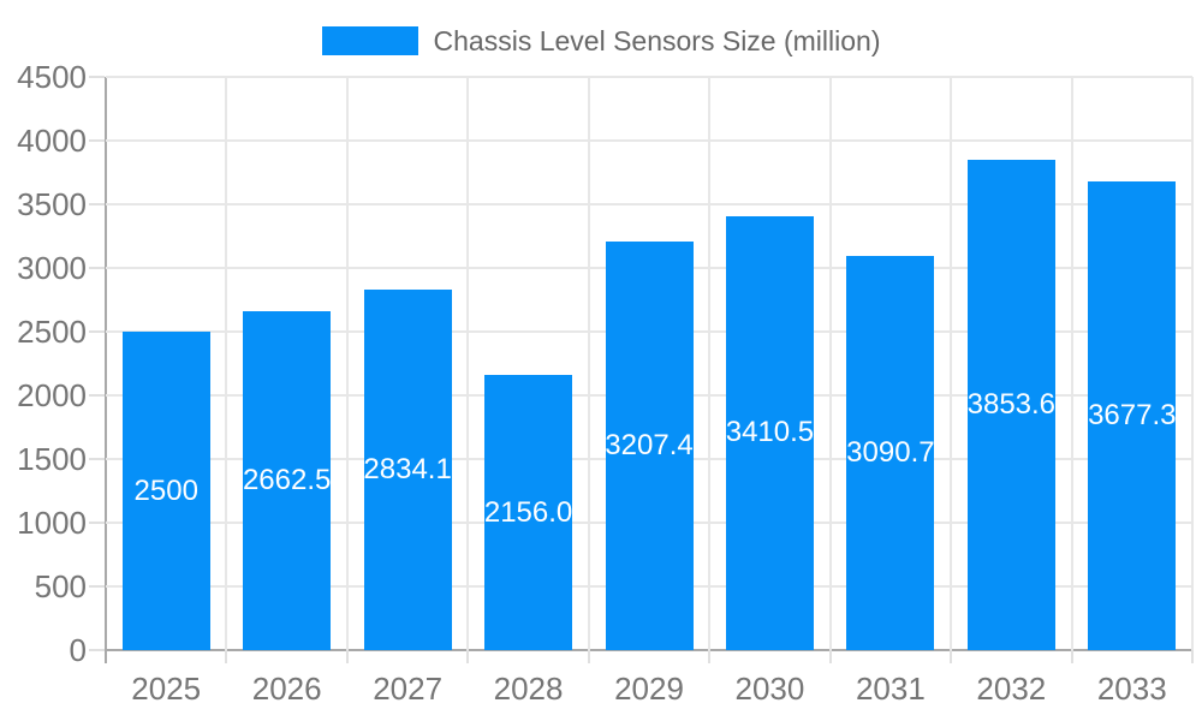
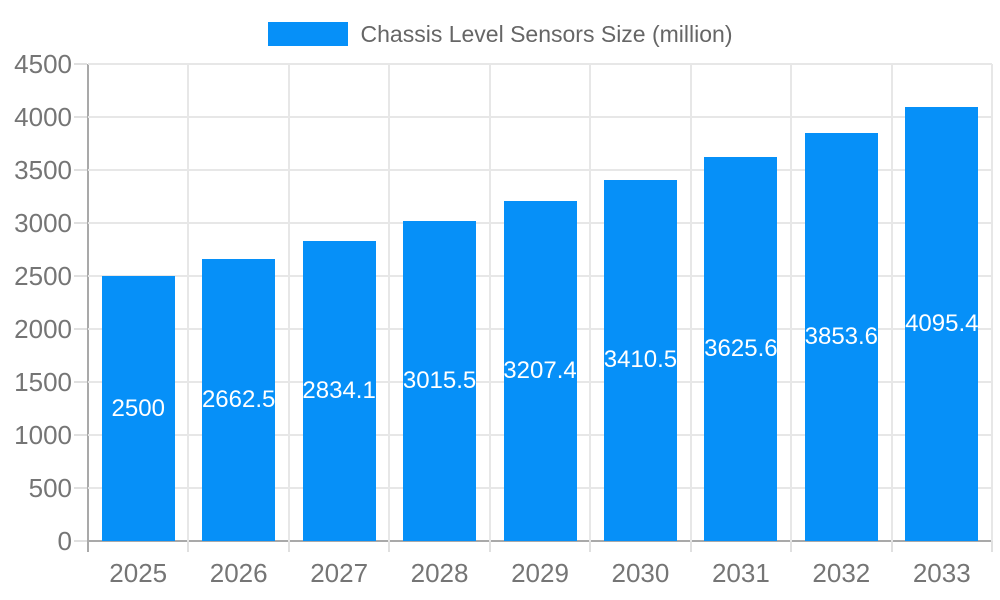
2028: 2156.0 -> 3015.5
2031: 3090.7 -> 3625.6
2033: 3677.3 -> 4095.4
